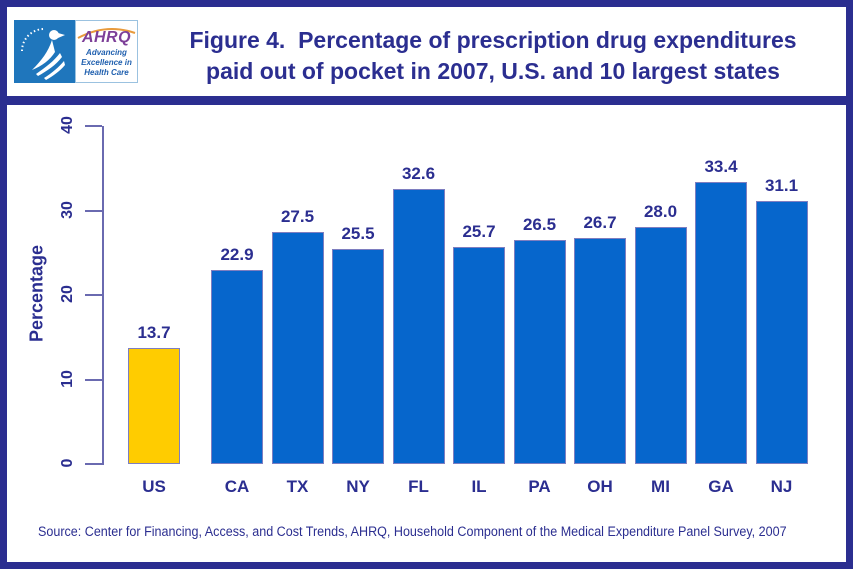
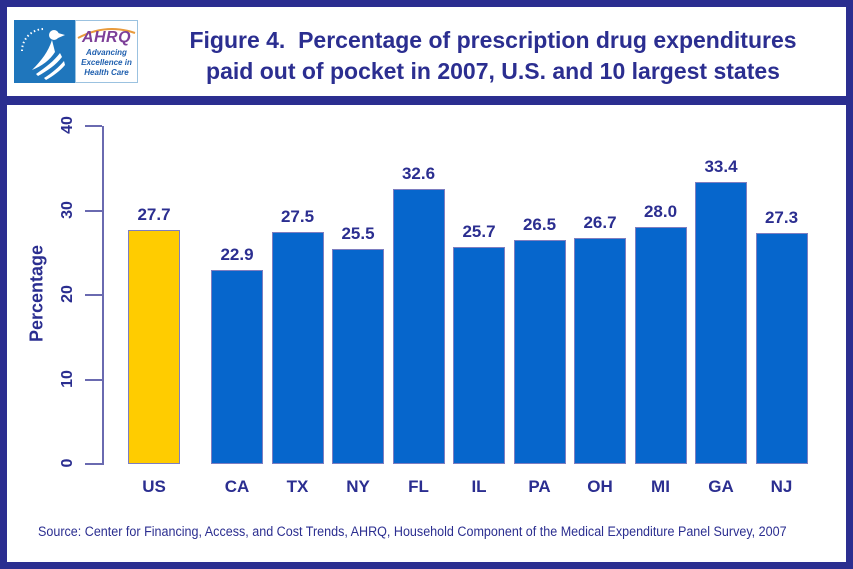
US: 13.7 -> 27.7
NJ: 31.1 -> 27.3
